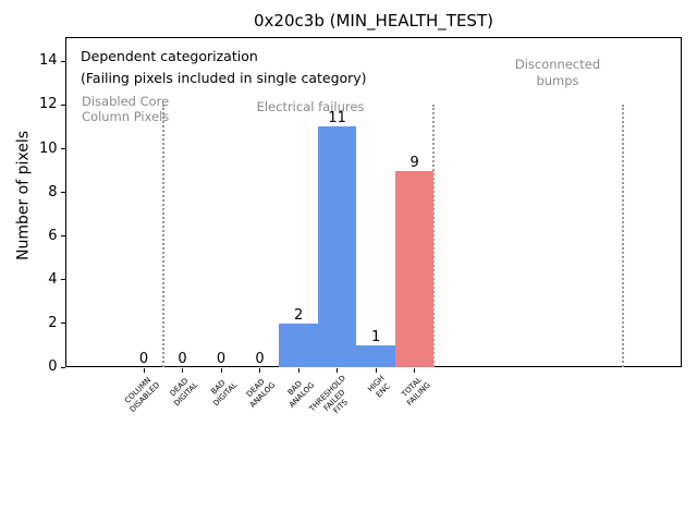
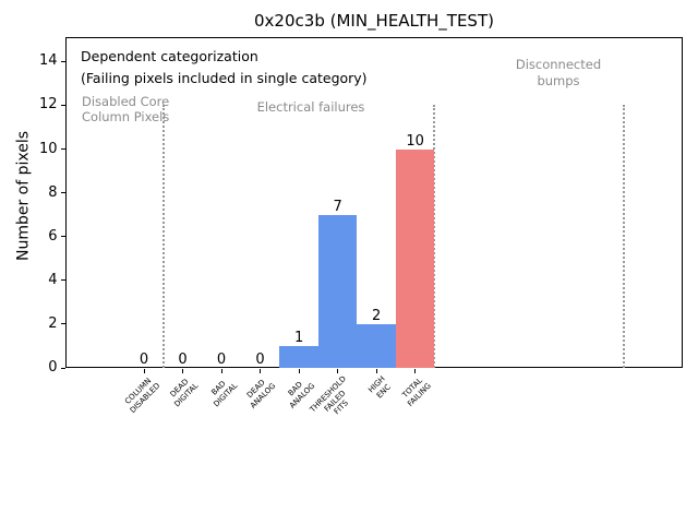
BAD ANALOG: 2 -> 1
THRESHOLD FAILED FITS: 11 -> 7
HIGH ENC: 1 -> 2
TOTAL FAILING: 9 -> 10
